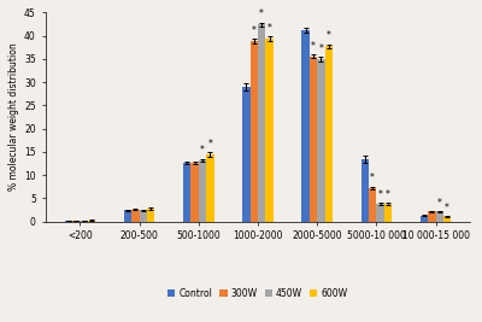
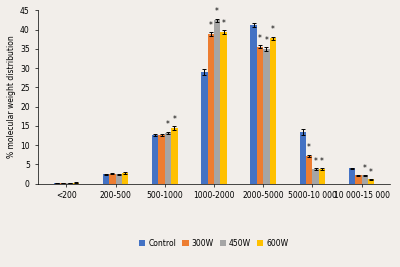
Control/10 000-15 000: 1.3 -> 4.0
